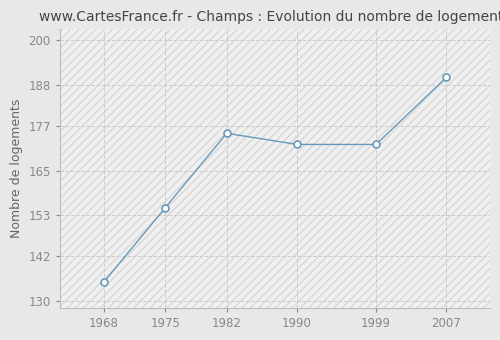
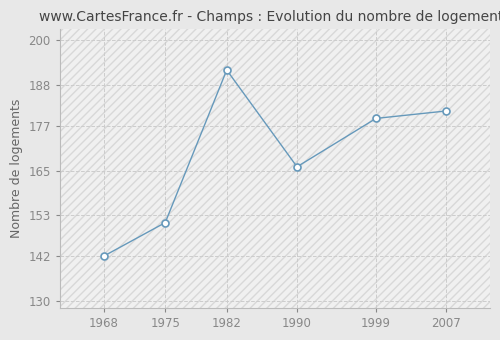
1968: 135 -> 142
1975: 155 -> 151
1982: 175 -> 192
1990: 172 -> 166
1999: 172 -> 179
2007: 190 -> 181
